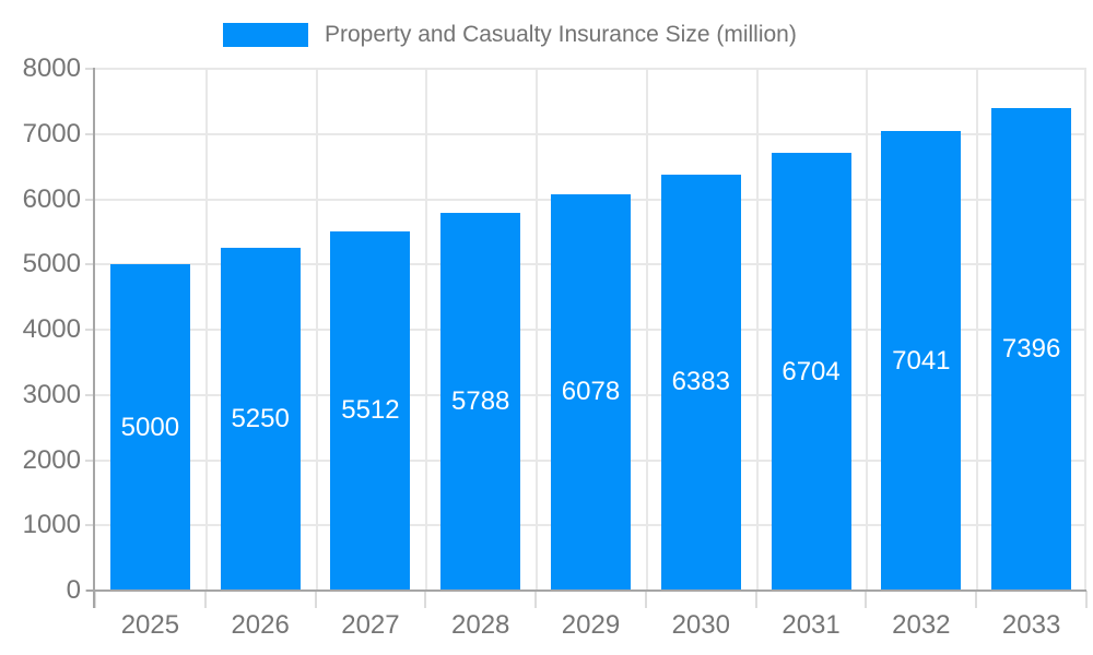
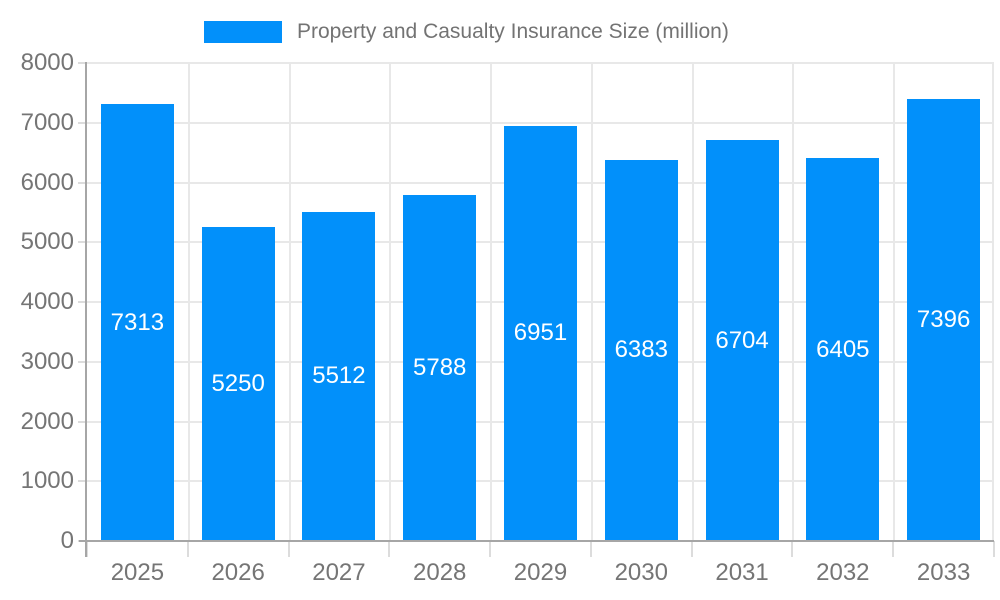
2025: 5000 -> 7313
2029: 6078 -> 6951
2032: 7041 -> 6405
